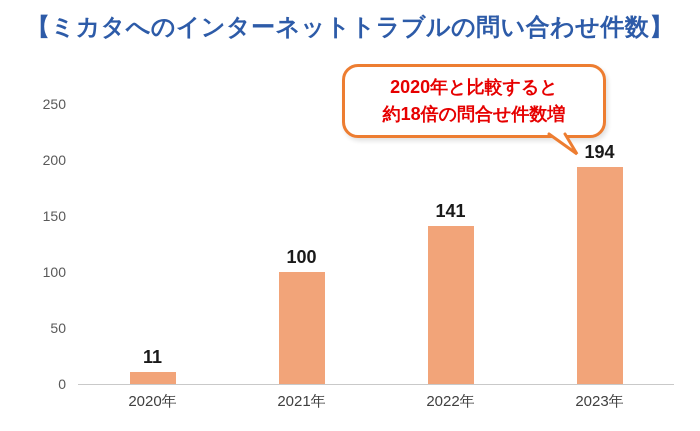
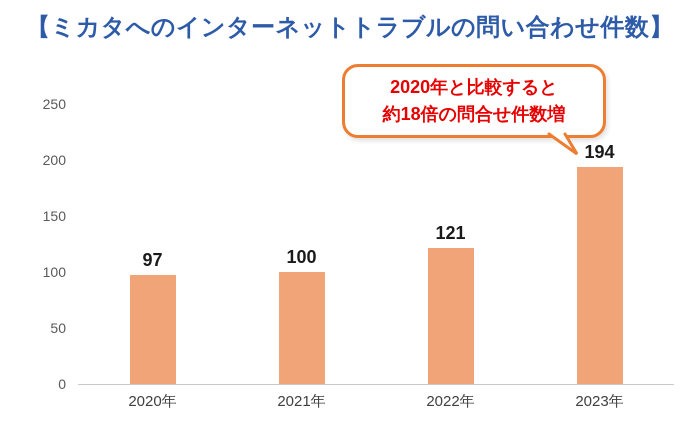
2020年: 11 -> 97
2022年: 141 -> 121
